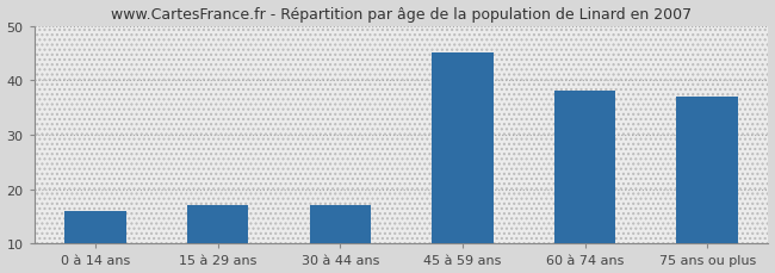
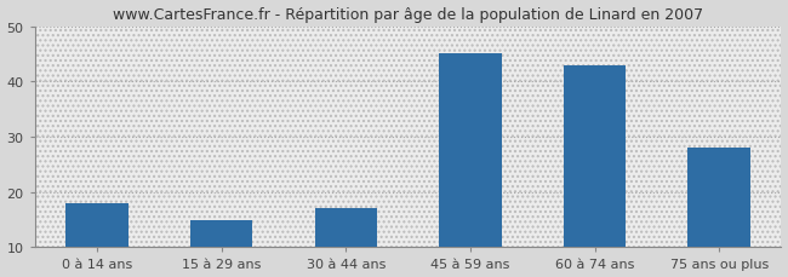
0 à 14 ans: 16 -> 18
15 à 29 ans: 17 -> 15
60 à 74 ans: 38 -> 43
75 ans ou plus: 37 -> 28
